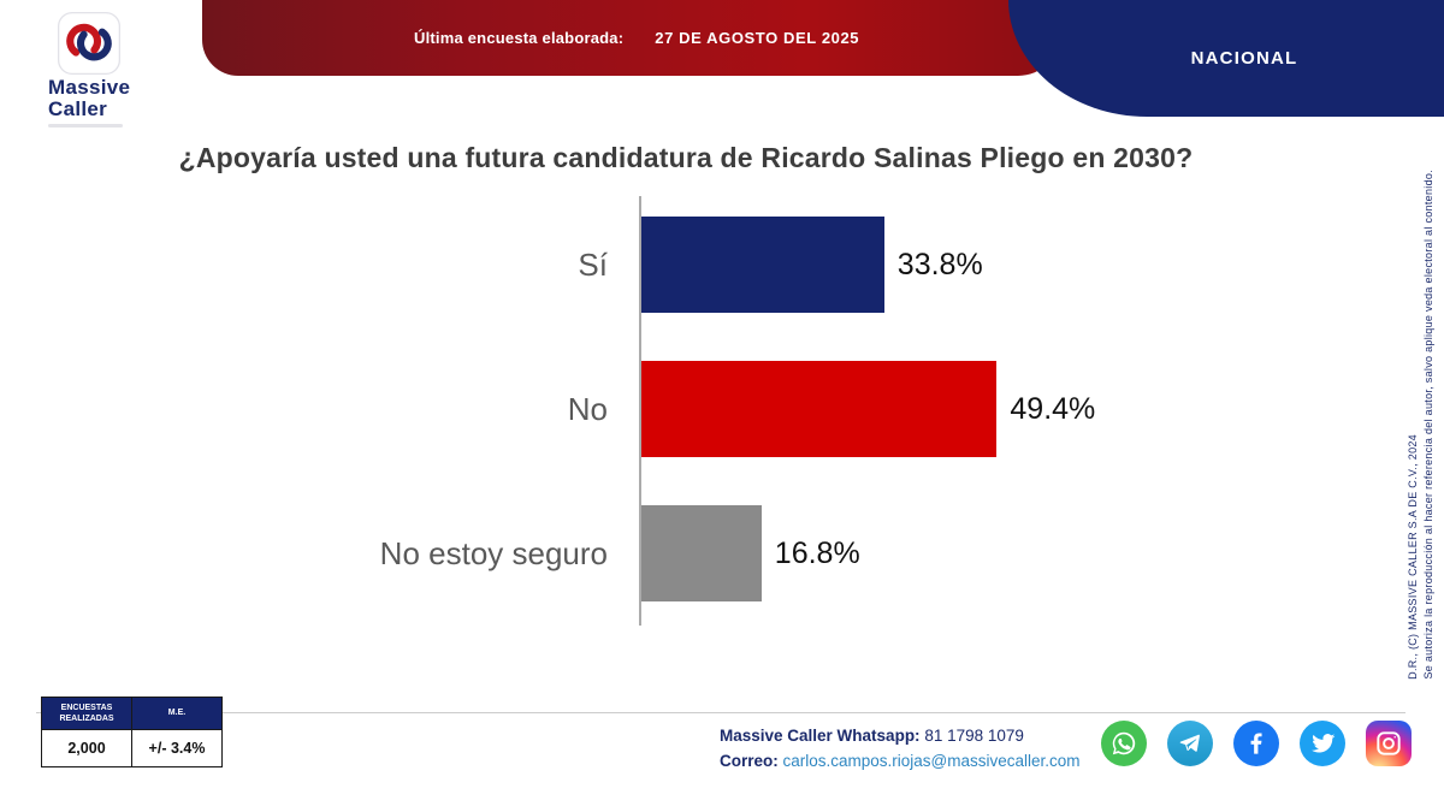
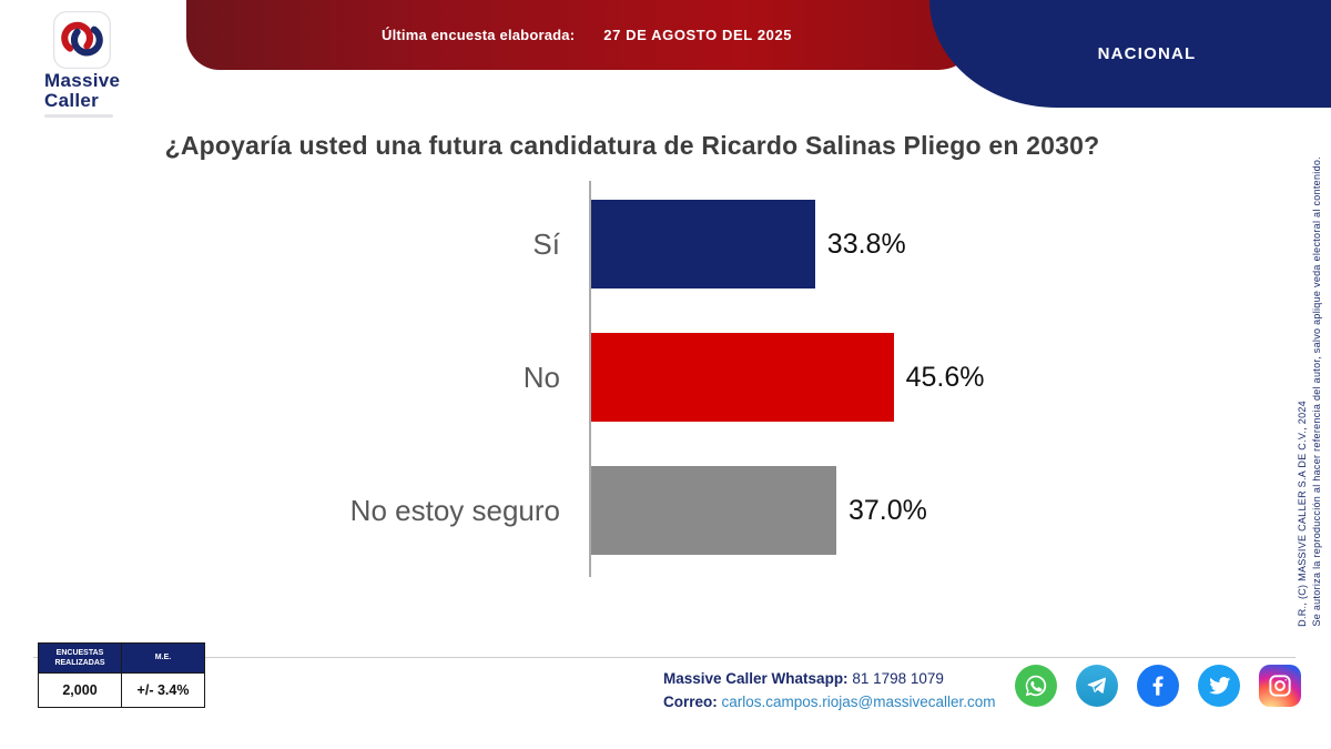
No: 49.4% -> 45.6%
No estoy seguro: 16.8% -> 37.0%
